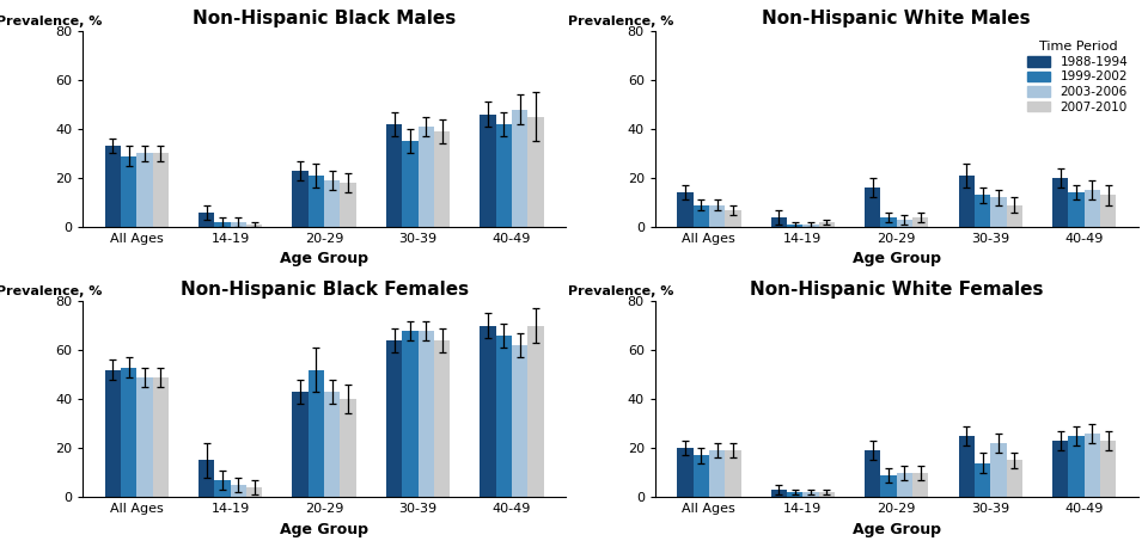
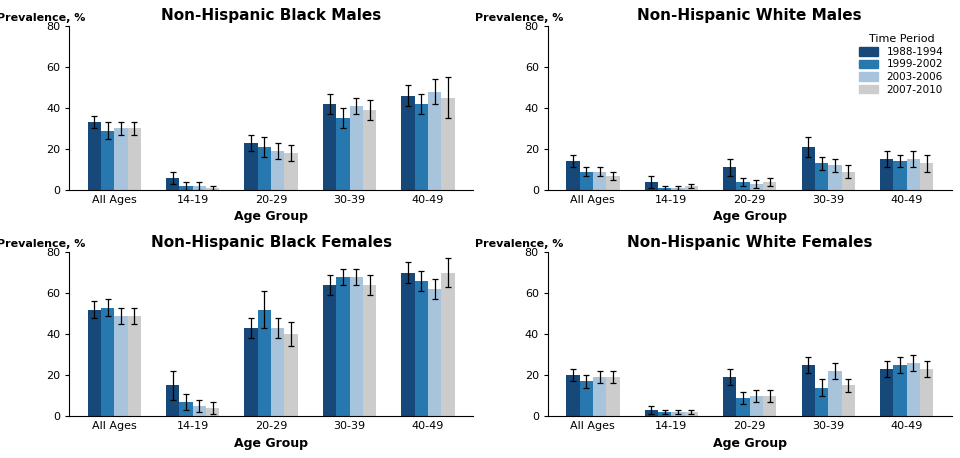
Non-Hispanic White Males/1988-1994/20-29: 16 -> 11
Non-Hispanic White Males/1988-1994/40-49: 20 -> 15
